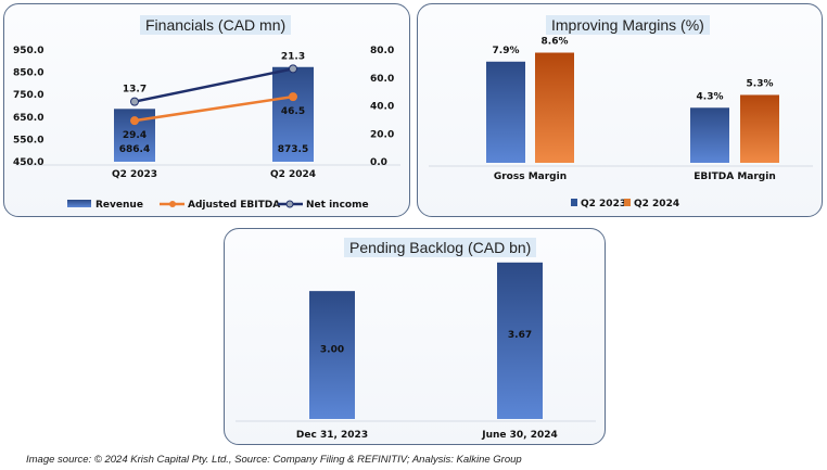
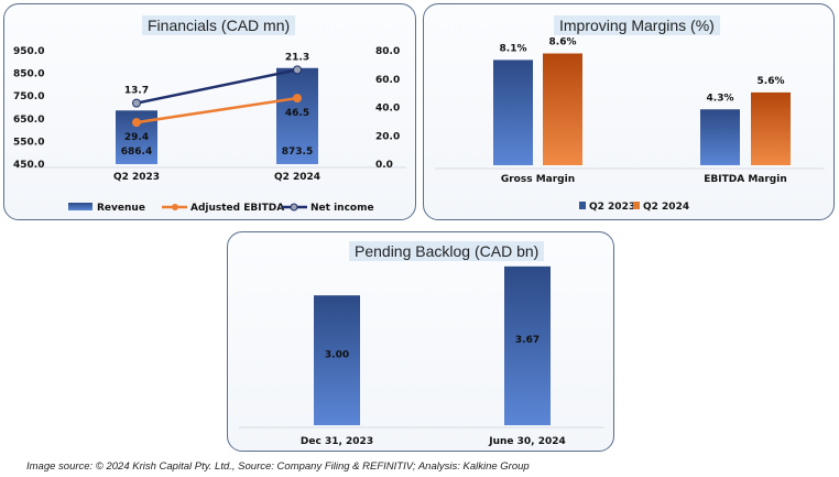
Improving Margins (%)/Q2 2023/Gross Margin: 7.9% -> 8.1%
Improving Margins (%)/Q2 2024/EBITDA Margin: 5.3% -> 5.6%
